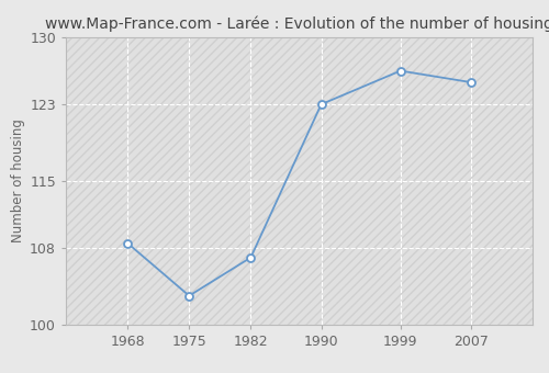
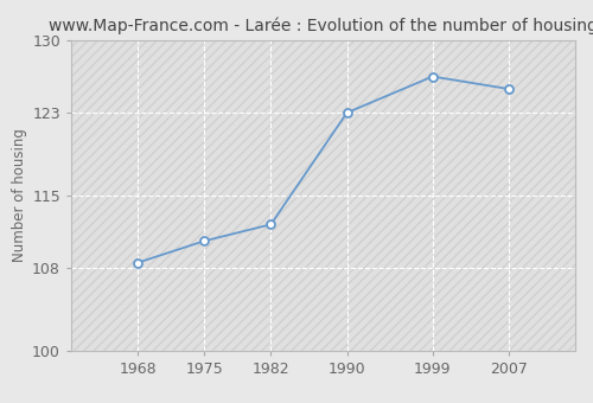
1975: 103.0 -> 110.6
1982: 107.0 -> 112.2
